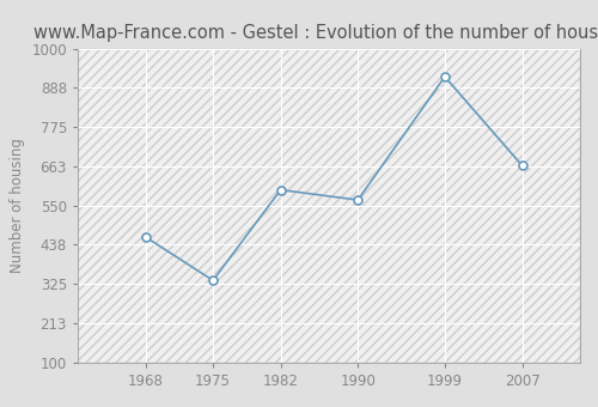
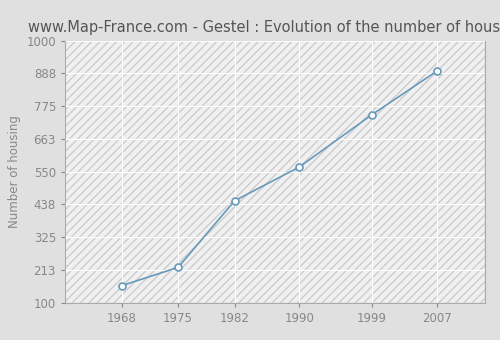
1968: 460 -> 158
1975: 335 -> 221
1982: 595 -> 450
1999: 920 -> 746
2007: 665 -> 895
